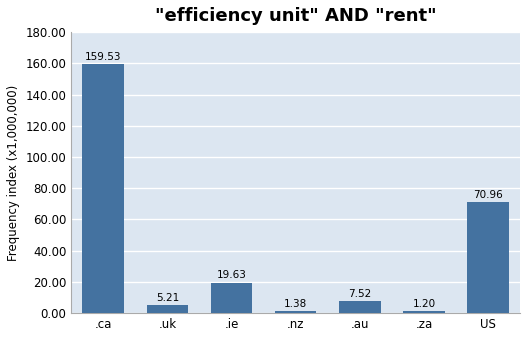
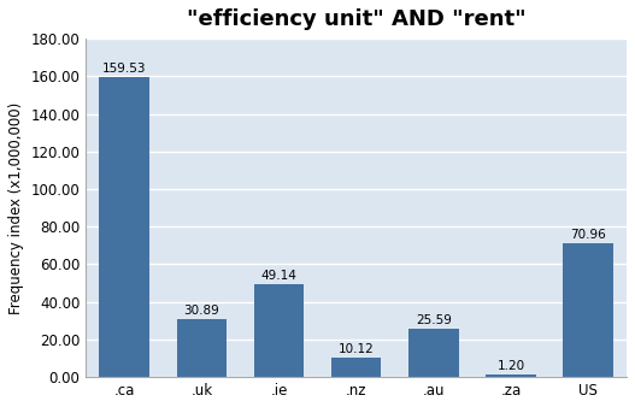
.uk: 5.21 -> 30.89
.ie: 19.63 -> 49.14
.nz: 1.38 -> 10.12
.au: 7.52 -> 25.59
